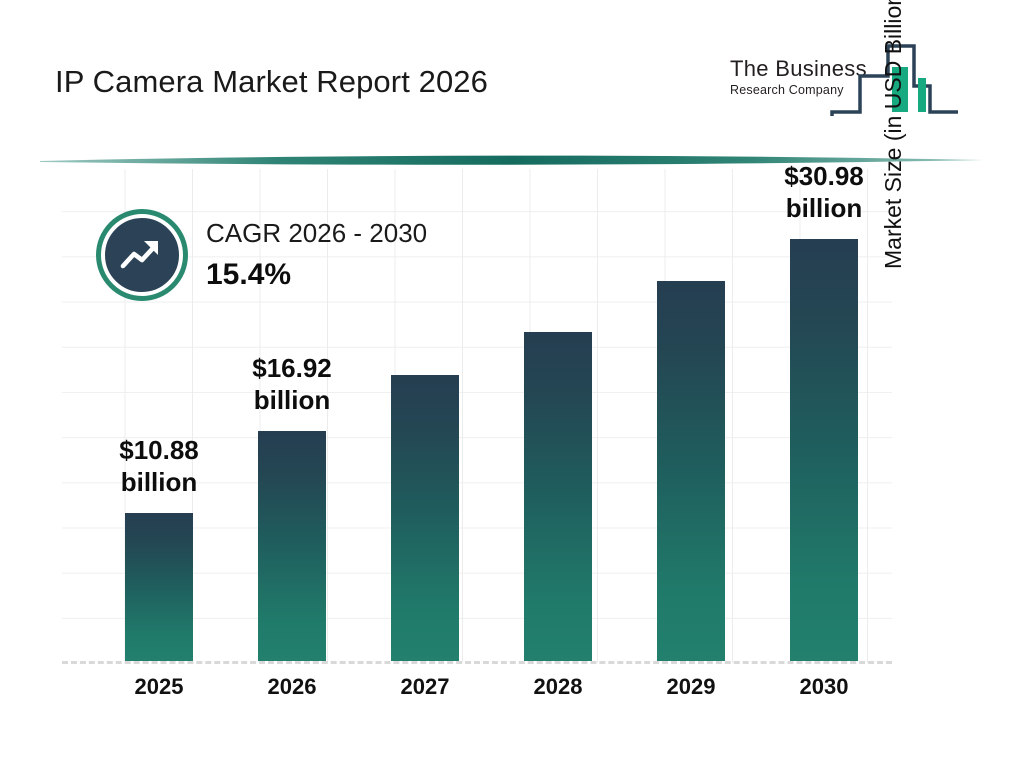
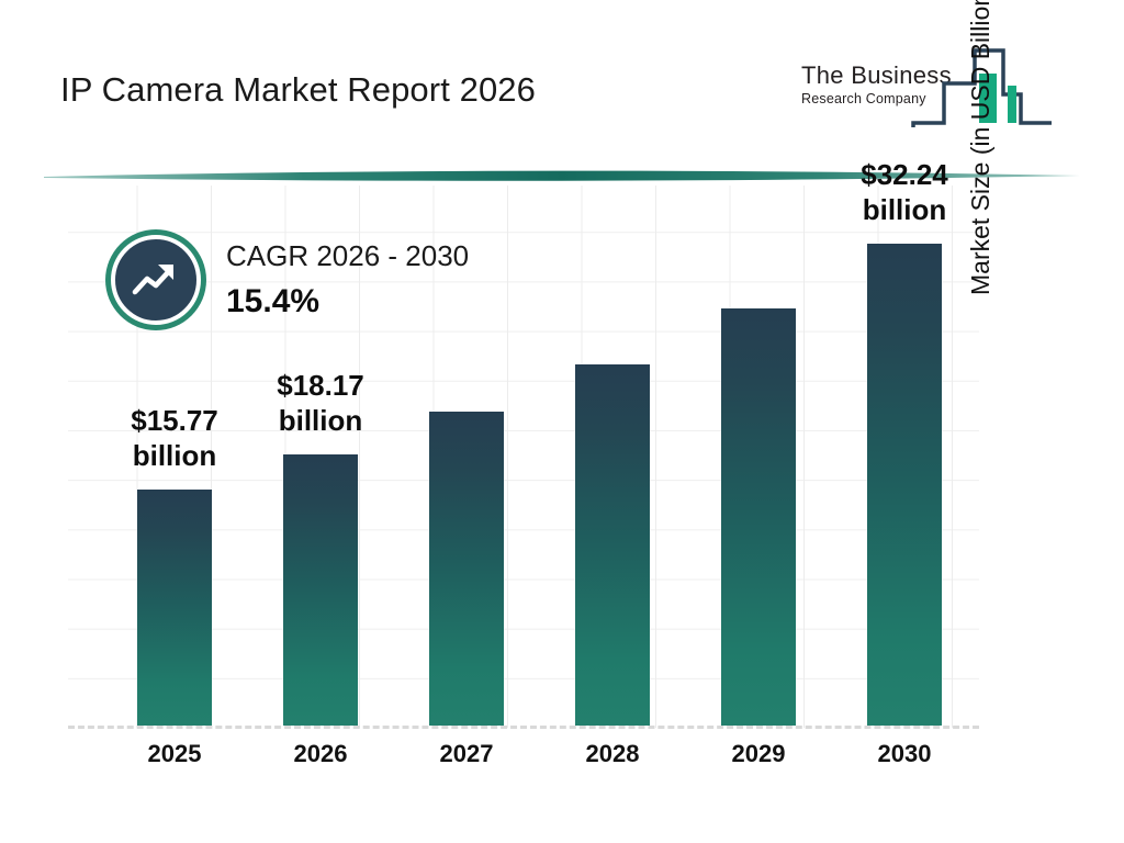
2025: $10.88 -> $15.77
2026: $16.92 -> $18.17
2030: $30.98 -> $32.24
